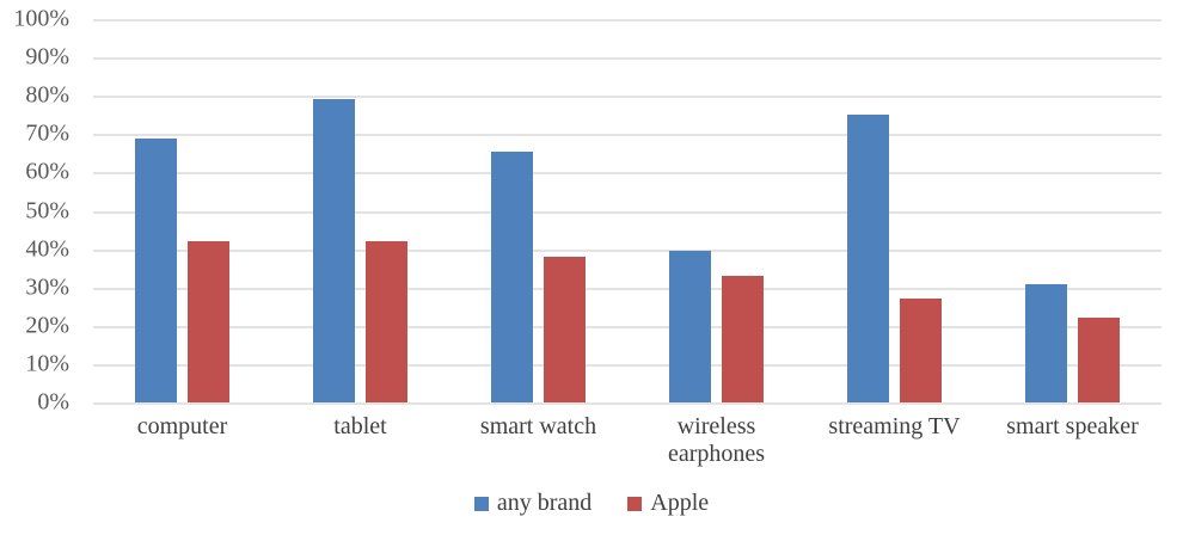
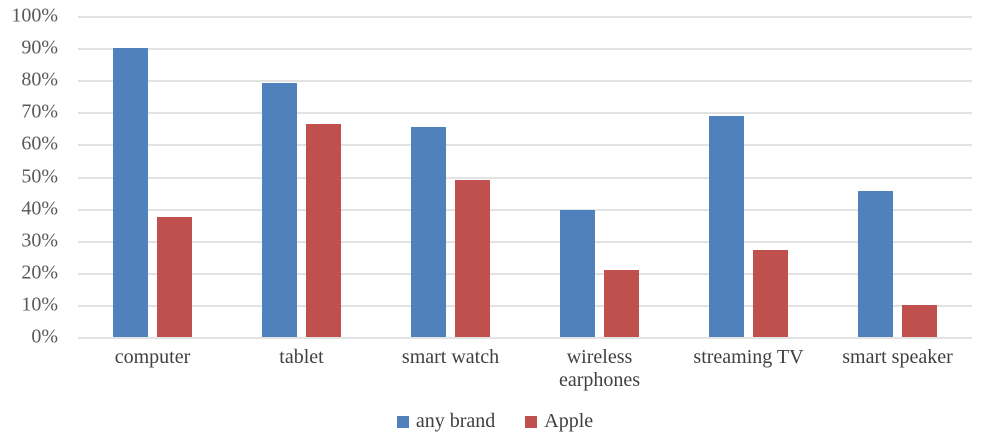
any brand/computer: 69% -> 90%
Apple/computer: 42% -> 38%
Apple/tablet: 42% -> 66%
Apple/smart watch: 38% -> 49%
Apple/wireless earphones: 33% -> 21%
any brand/streaming TV: 75% -> 69%
any brand/smart speaker: 31% -> 46%
Apple/smart speaker: 22% -> 10%
